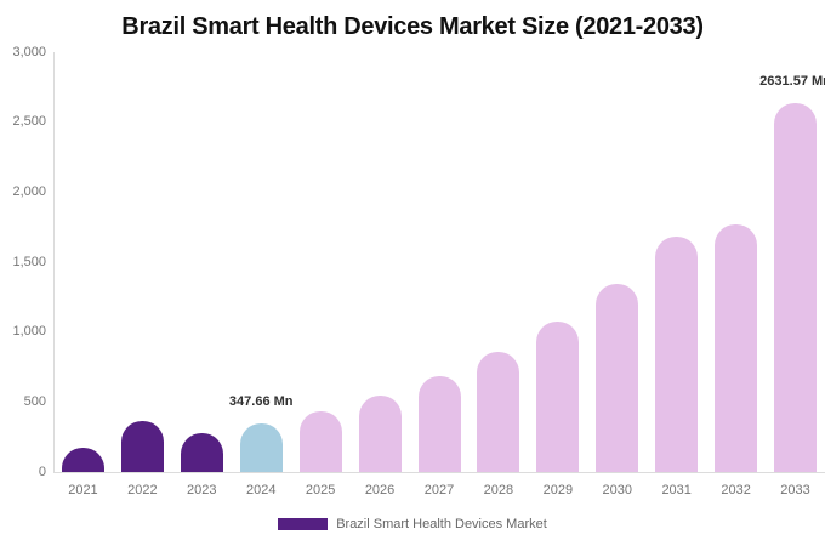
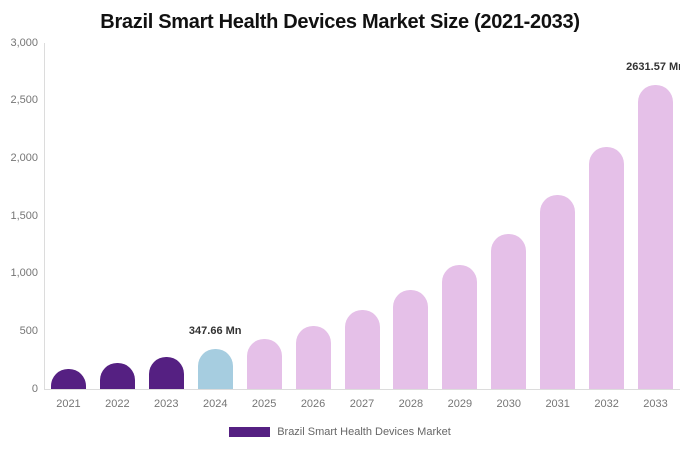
2022: 360 -> 220
2032: 1770 -> 2100
